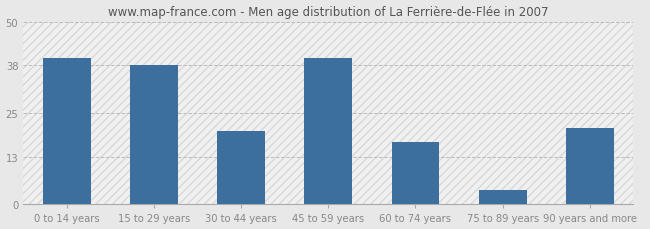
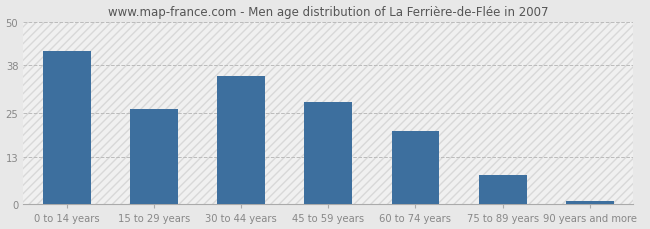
0 to 14 years: 40 -> 42
15 to 29 years: 38 -> 26
30 to 44 years: 20 -> 35
45 to 59 years: 40 -> 28
60 to 74 years: 17 -> 20
75 to 89 years: 4 -> 8
90 years and more: 21 -> 1
